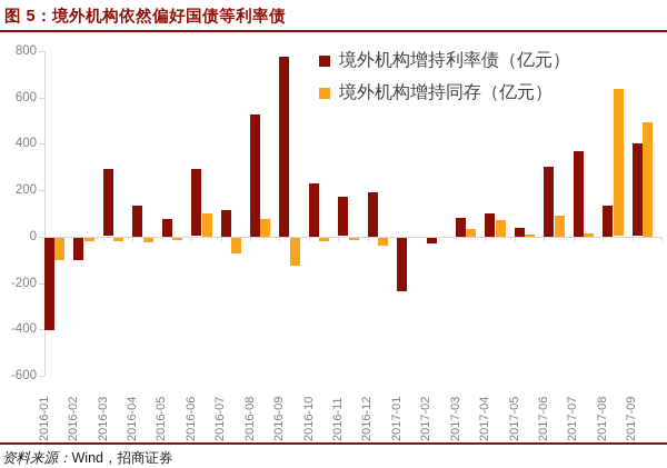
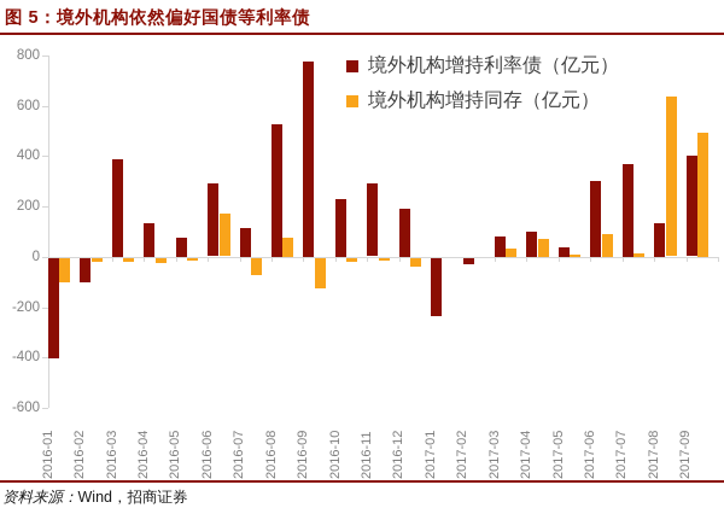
境外机构增持利率债（亿元）/2016-03: 290 -> 390
境外机构增持同存（亿元）/2016-06: 100 -> 170
境外机构增持利率债（亿元）/2016-11: 170 -> 290
